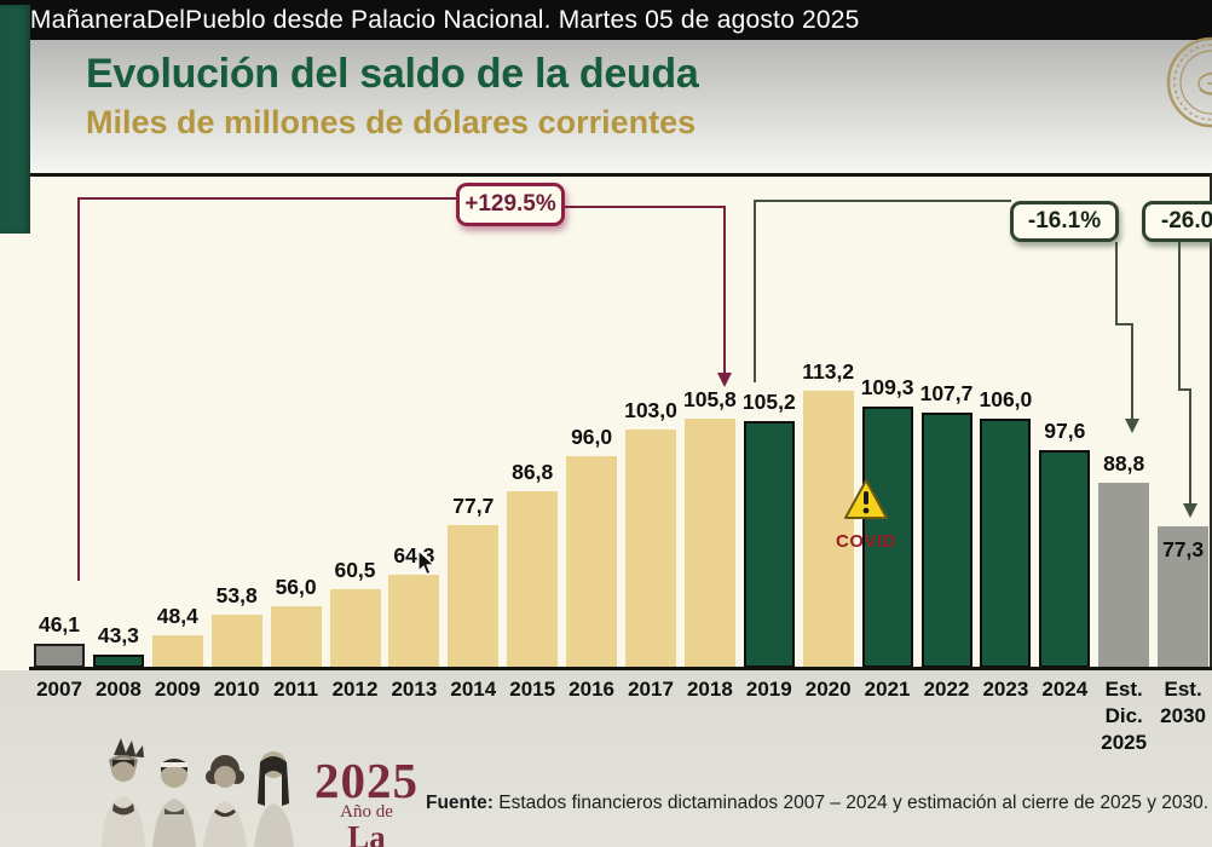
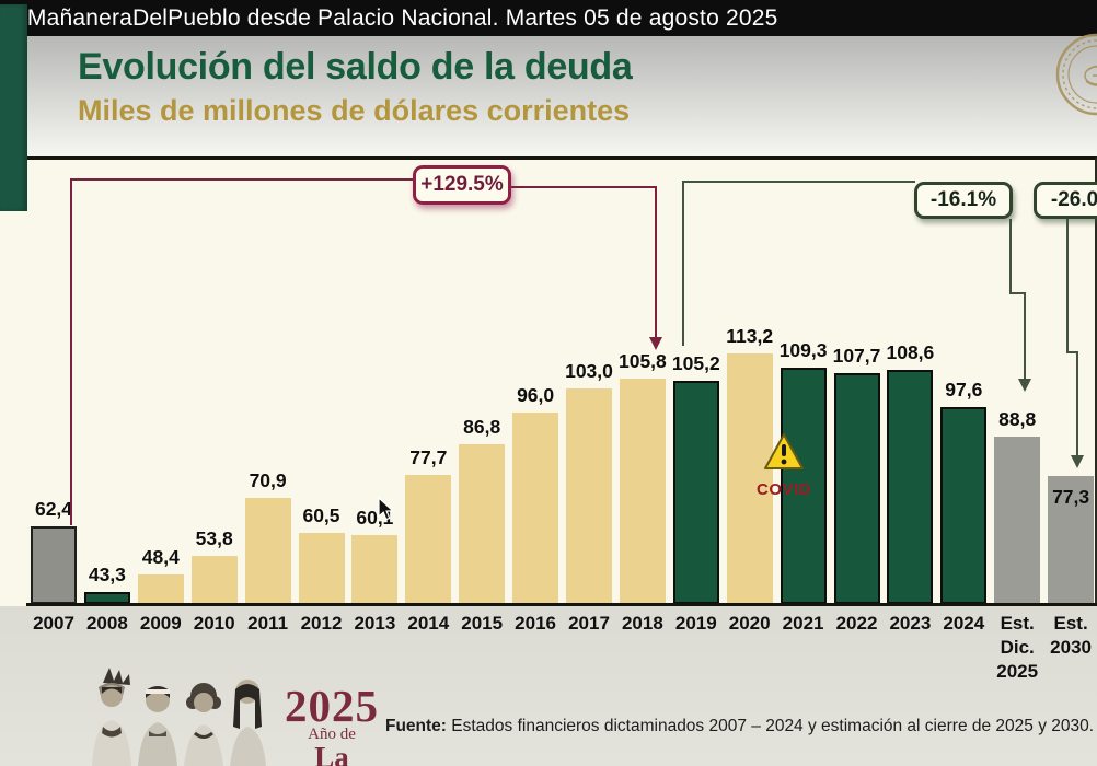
2007: 46,1 -> 62,4
2011: 56,0 -> 70,9
2013: 64,3 -> 60,1
2023: 106,0 -> 108,6
